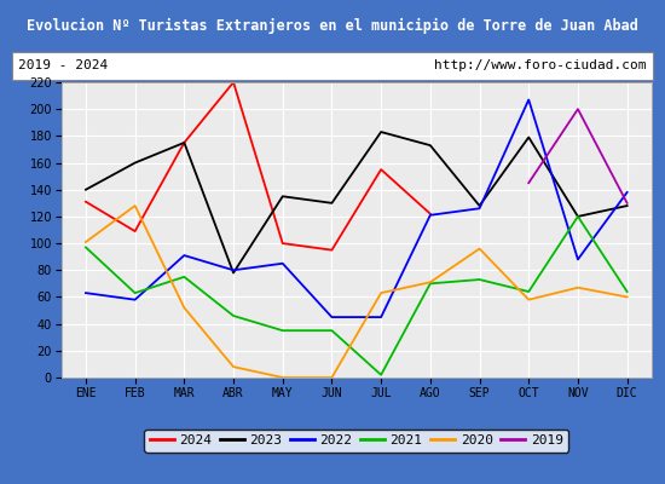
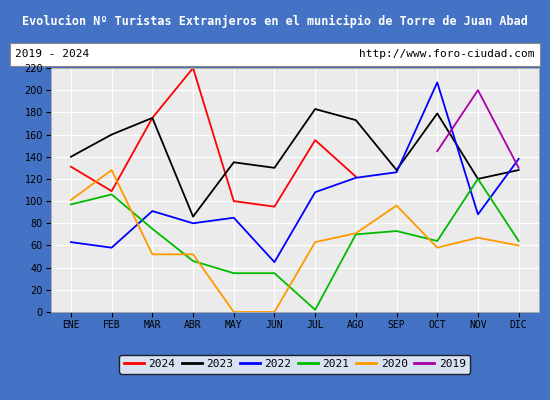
2021/FEB: 63 -> 106
2023/ABR: 78 -> 86
2020/ABR: 8 -> 52
2022/JUL: 45 -> 108
